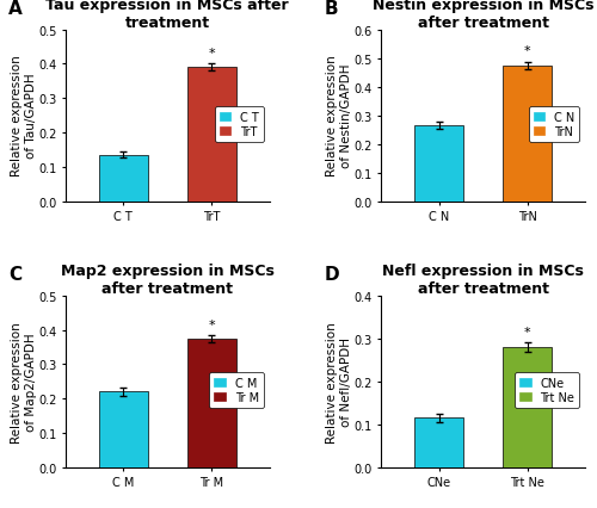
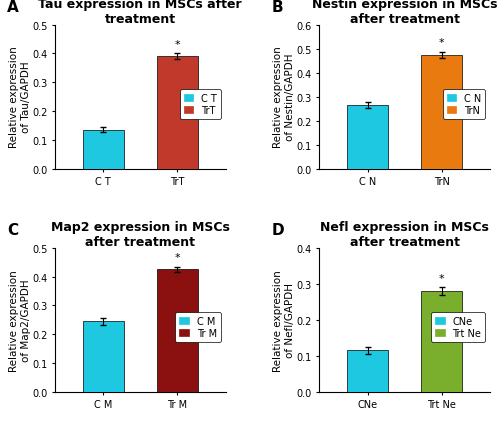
Map2 expression in MSCs after treatment/C M: 0.220 -> 0.245
Map2 expression in MSCs after treatment/Tr M: 0.375 -> 0.425
